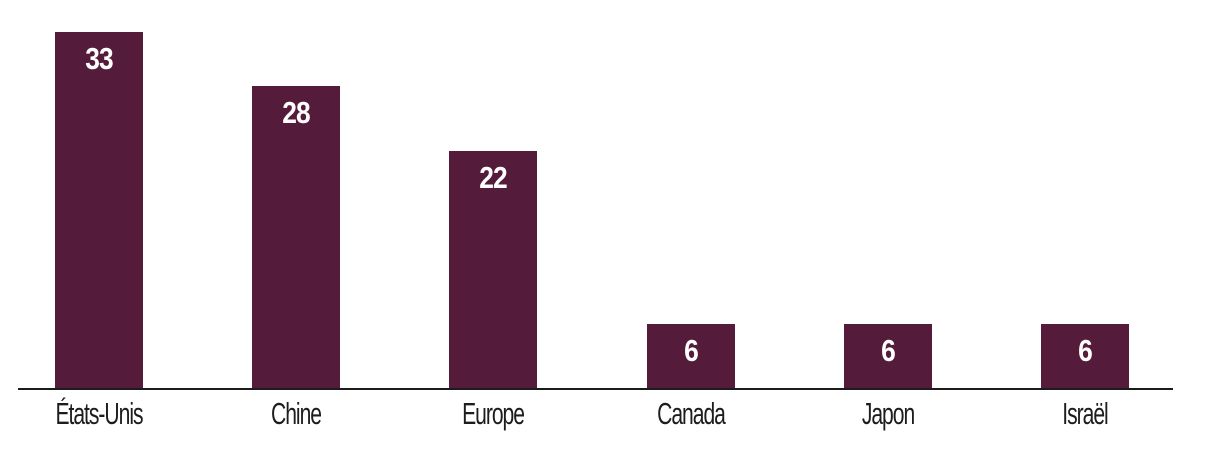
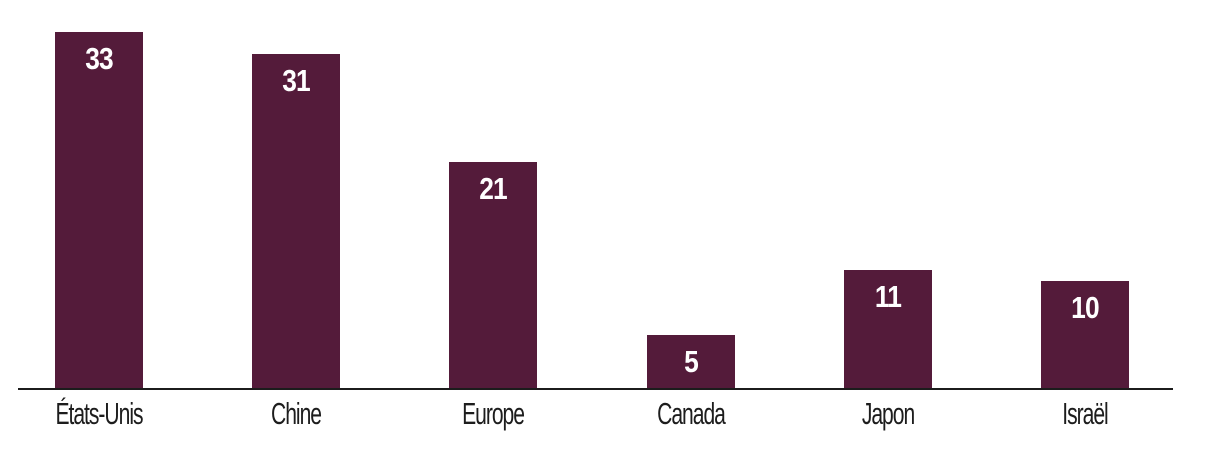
Chine: 28 -> 31
Europe: 22 -> 21
Canada: 6 -> 5
Japon: 6 -> 11
Israël: 6 -> 10
